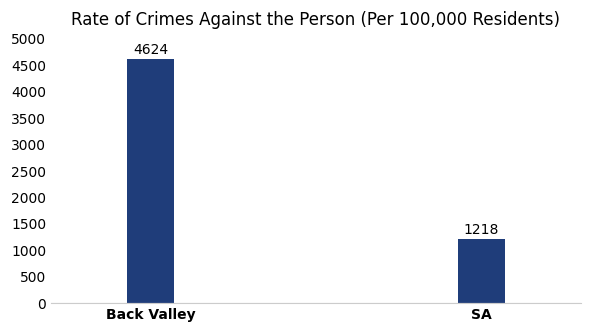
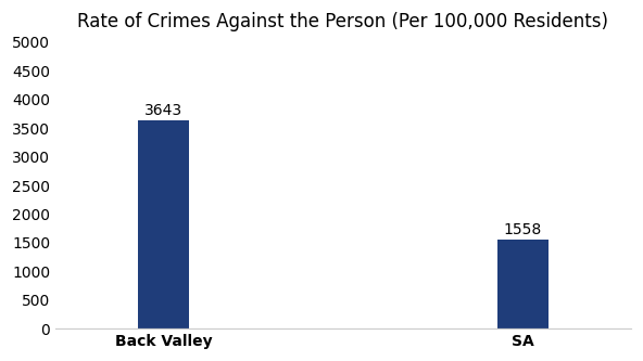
Back Valley: 4624 -> 3643
SA: 1218 -> 1558
